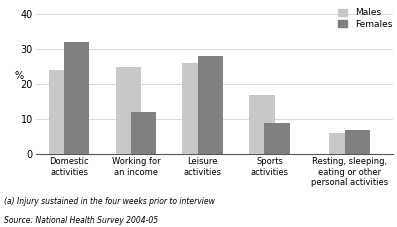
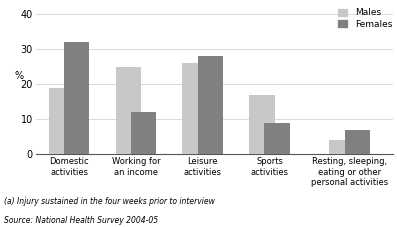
Males/Domestic activities: 24 -> 19
Males/Resting, sleeping, eating or other personal activities: 6 -> 4
